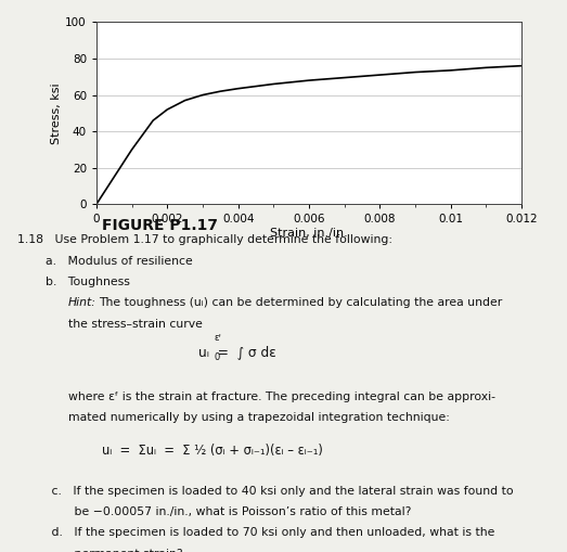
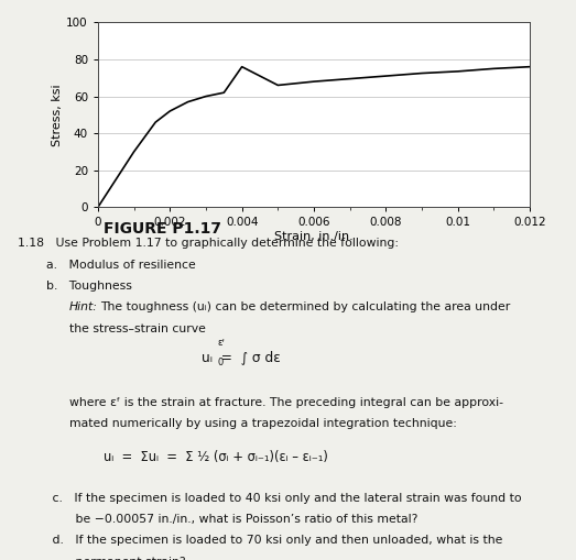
0.004: 64 -> 76
